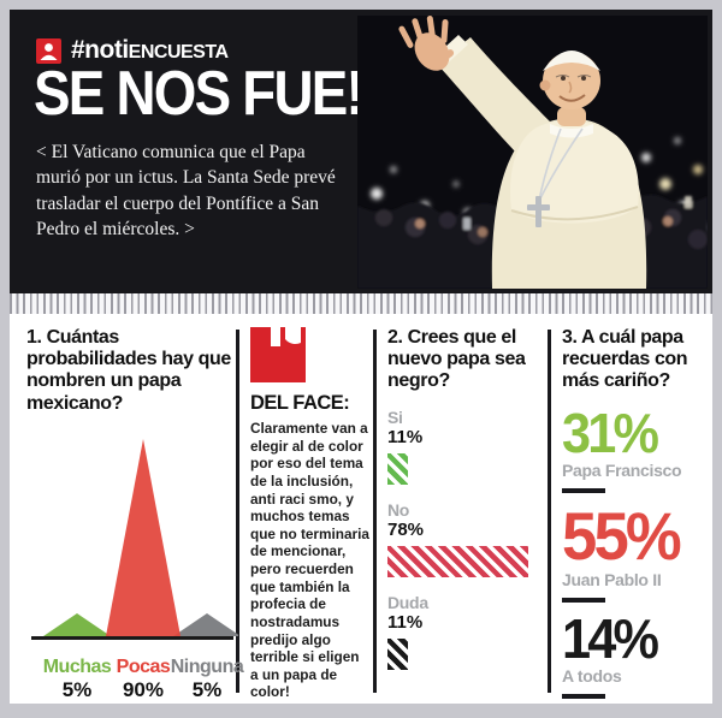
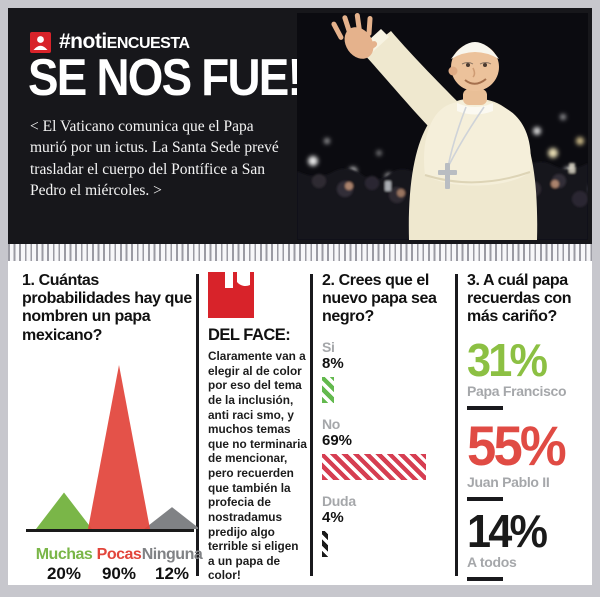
1. Cuántas probabilidades hay que nombren un papa mexicano?/Muchas: 5% -> 20%
1. Cuántas probabilidades hay que nombren un papa mexicano?/Ninguna: 5% -> 12%
2. Crees que el nuevo papa sea negro?/Si: 11% -> 8%
2. Crees que el nuevo papa sea negro?/No: 78% -> 69%
2. Crees que el nuevo papa sea negro?/Duda: 11% -> 4%
